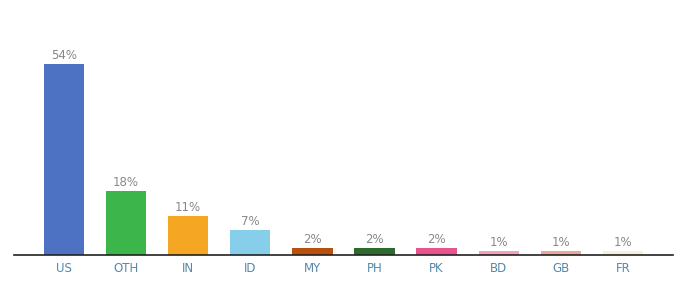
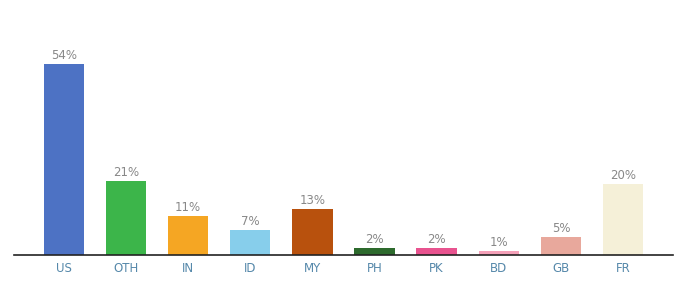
OTH: 18% -> 21%
MY: 2% -> 13%
GB: 1% -> 5%
FR: 1% -> 20%
